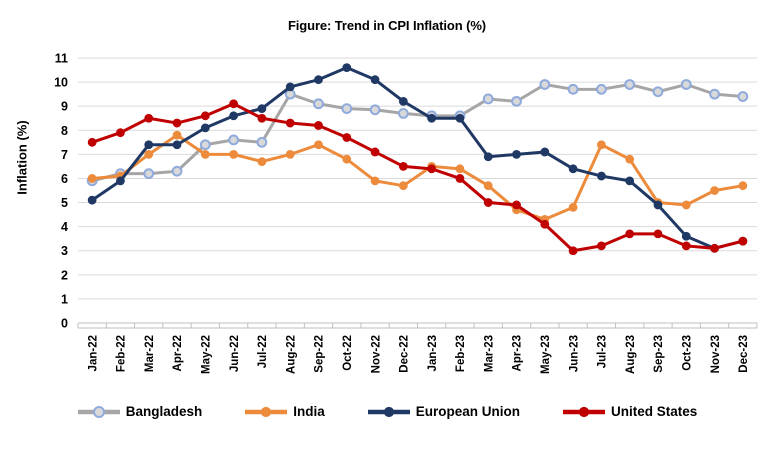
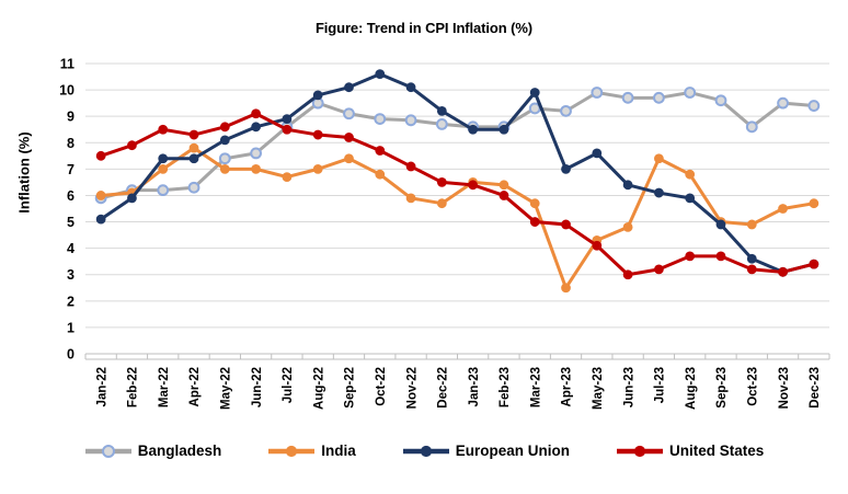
Bangladesh/Jul-22: 7.5 -> 8.6
European Union/Mar-23: 6.9 -> 9.9
India/Apr-23: 4.7 -> 2.5
European Union/May-23: 7.1 -> 7.6
Bangladesh/Oct-23: 9.9 -> 8.6
